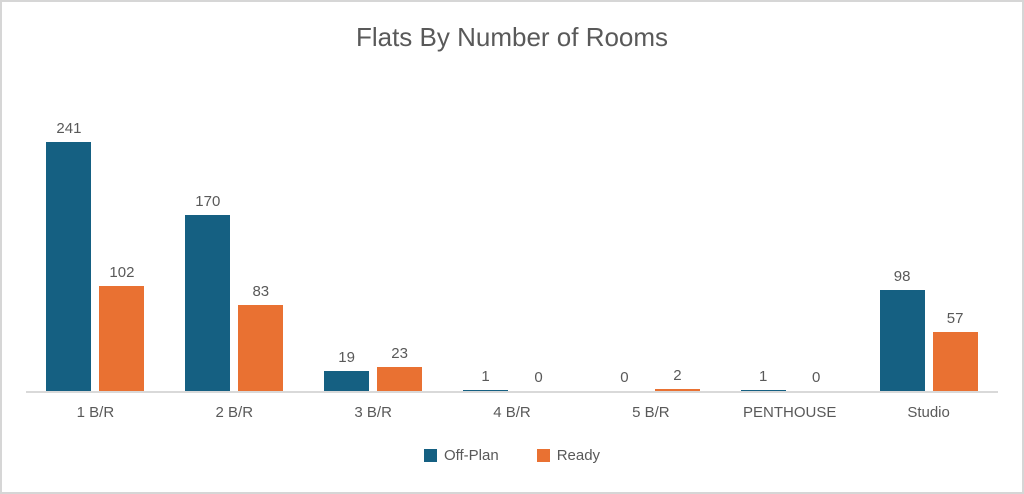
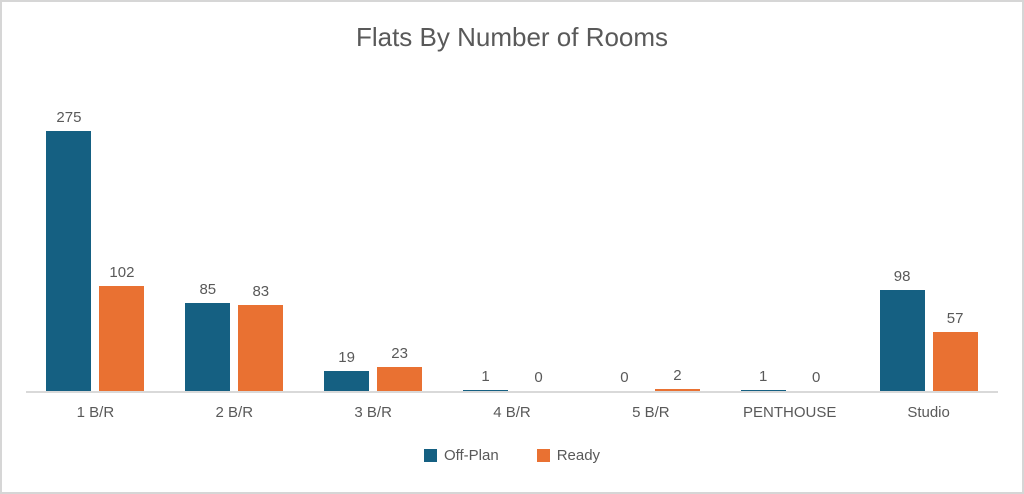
Off-Plan/1 B/R: 241 -> 275
Off-Plan/2 B/R: 170 -> 85
